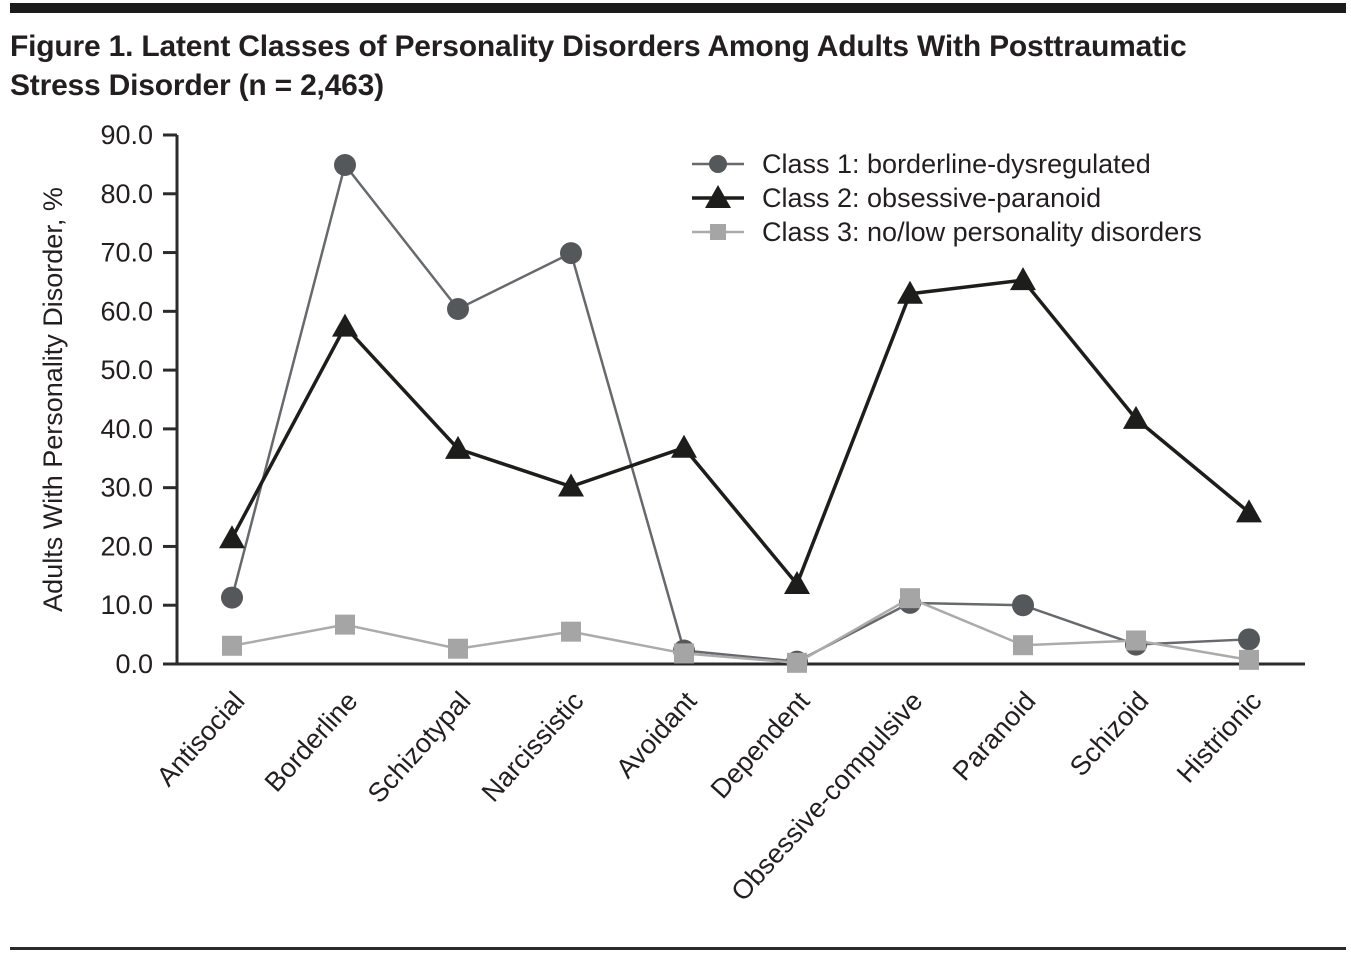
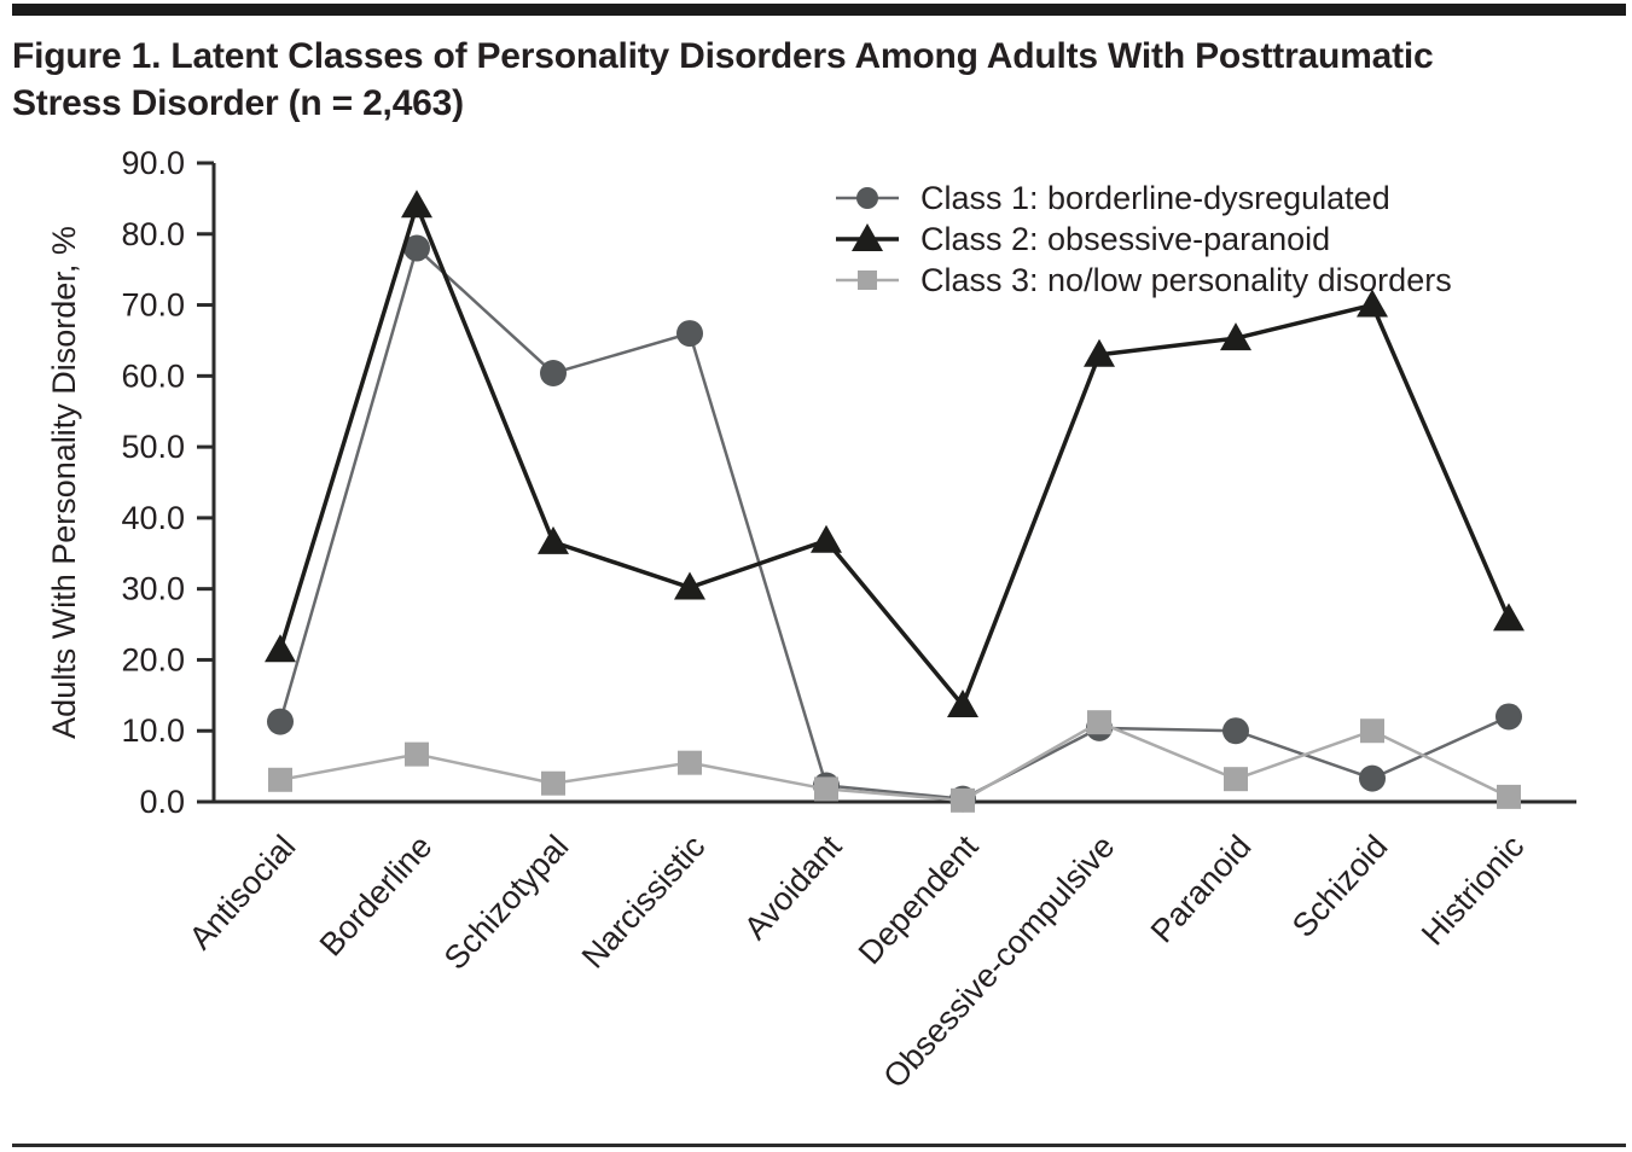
Class 1: borderline-dysregulated/Borderline: 85 -> 78
Class 2: obsessive-paranoid/Borderline: 57 -> 84
Class 1: borderline-dysregulated/Narcissistic: 70 -> 66
Class 2: obsessive-paranoid/Schizoid: 42 -> 70
Class 3: no/low personality disorders/Schizoid: 4 -> 10
Class 1: borderline-dysregulated/Histrionic: 4 -> 12
